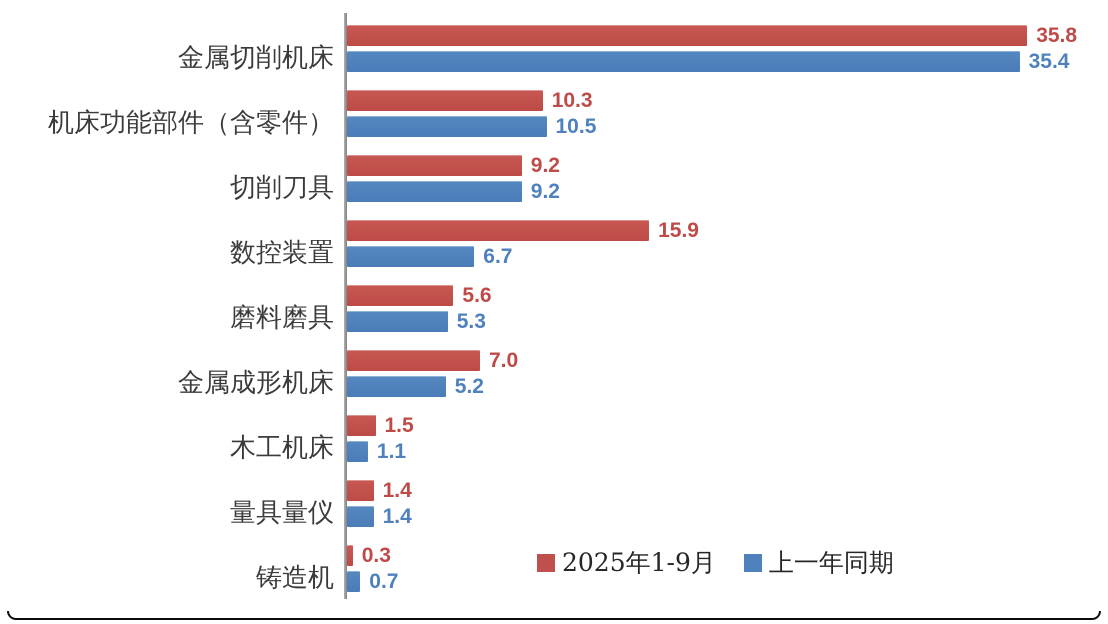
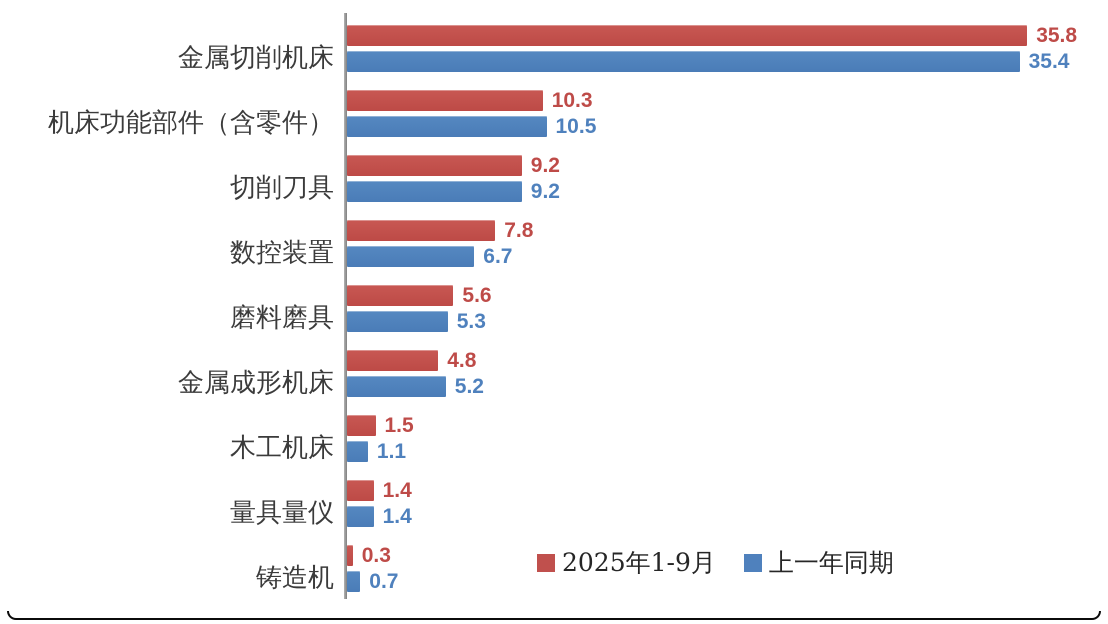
2025年1-9月/数控装置: 15.9 -> 7.8
2025年1-9月/金属成形机床: 7.0 -> 4.8
